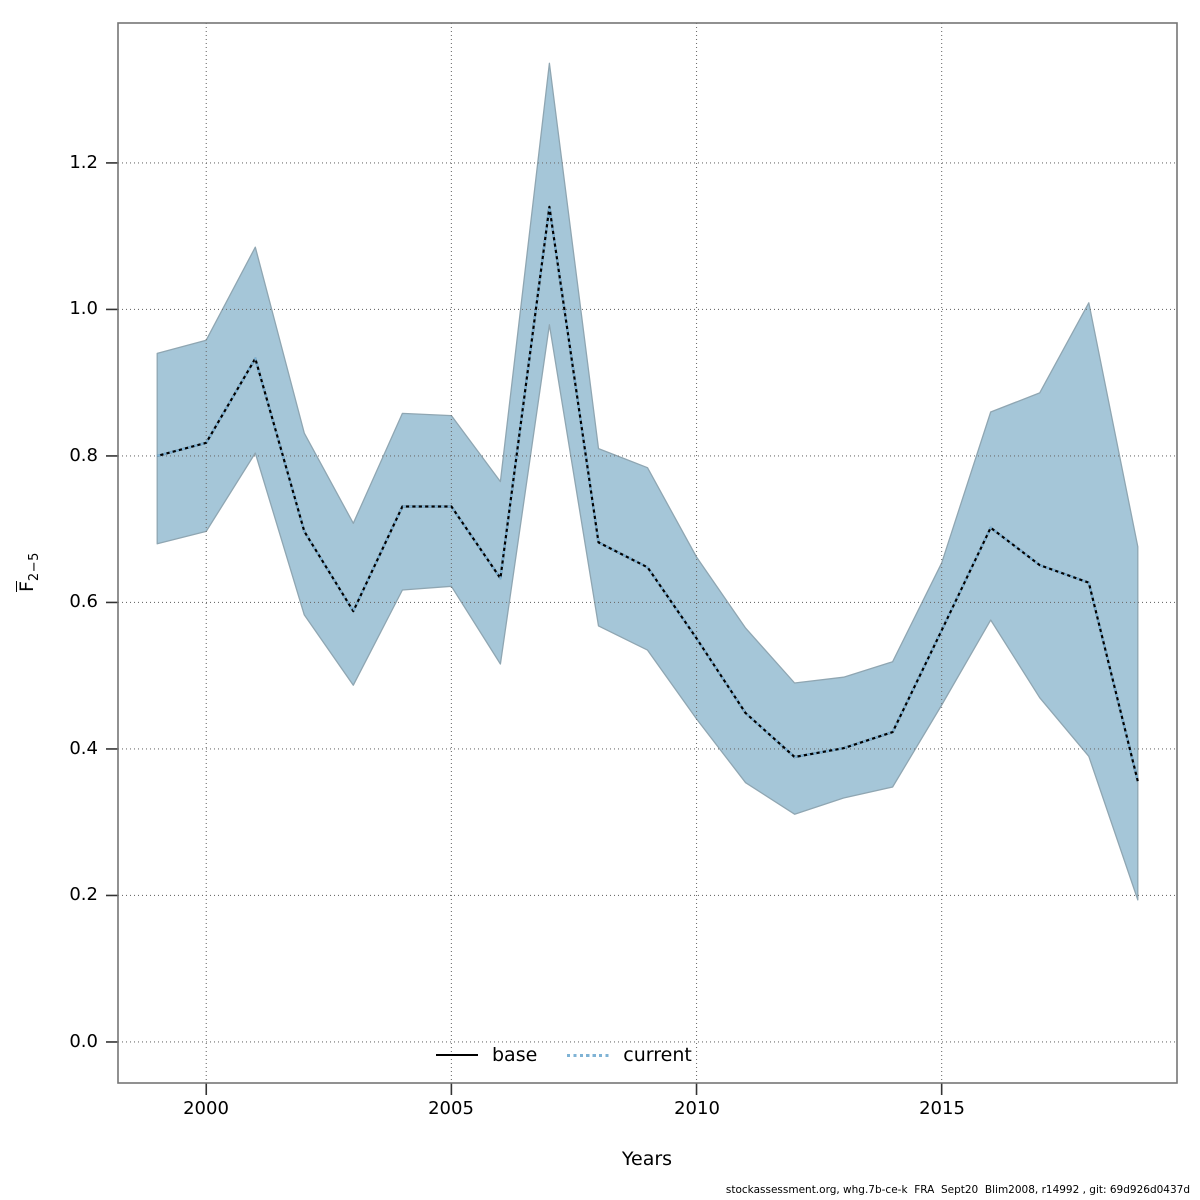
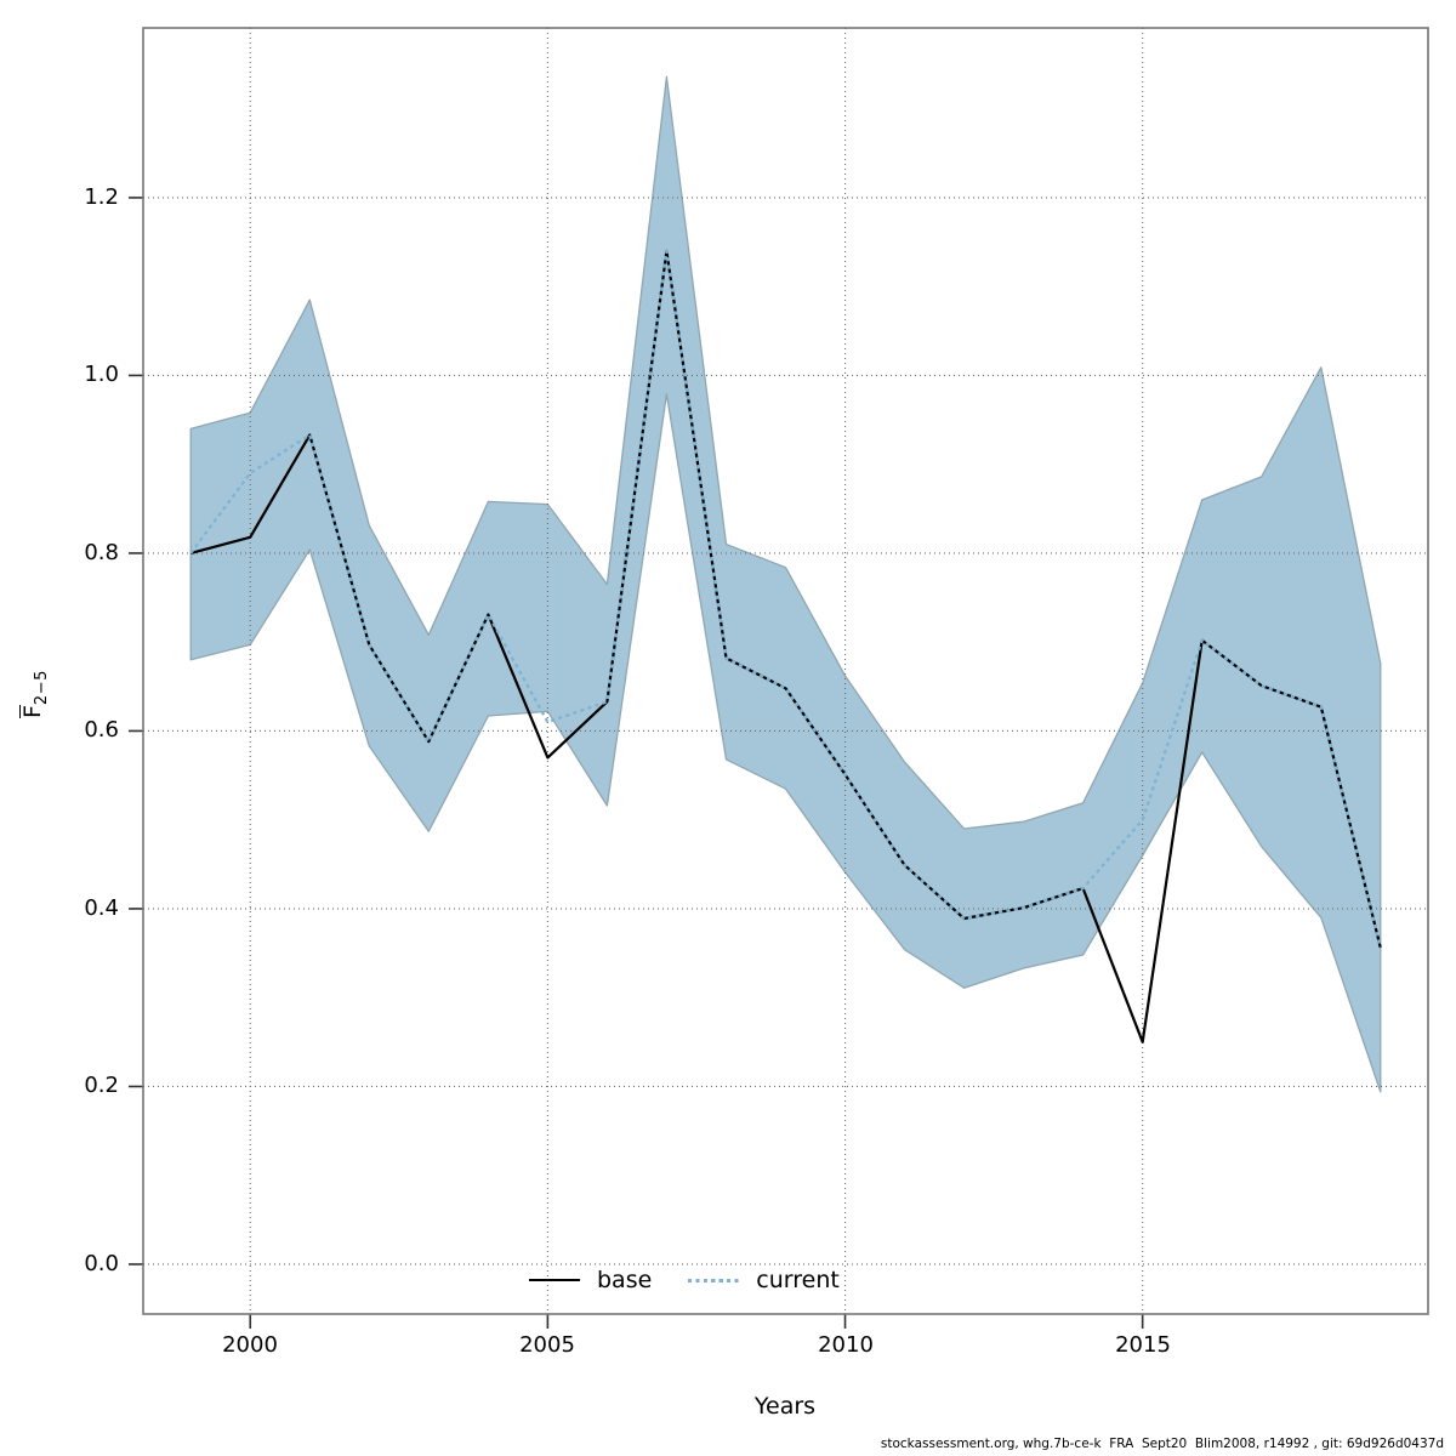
current/2000: 0.82 -> 0.89
base/2005: 0.73 -> 0.57
current/2005: 0.73 -> 0.61
base/2015: 0.56 -> 0.25
current/2015: 0.56 -> 0.50
